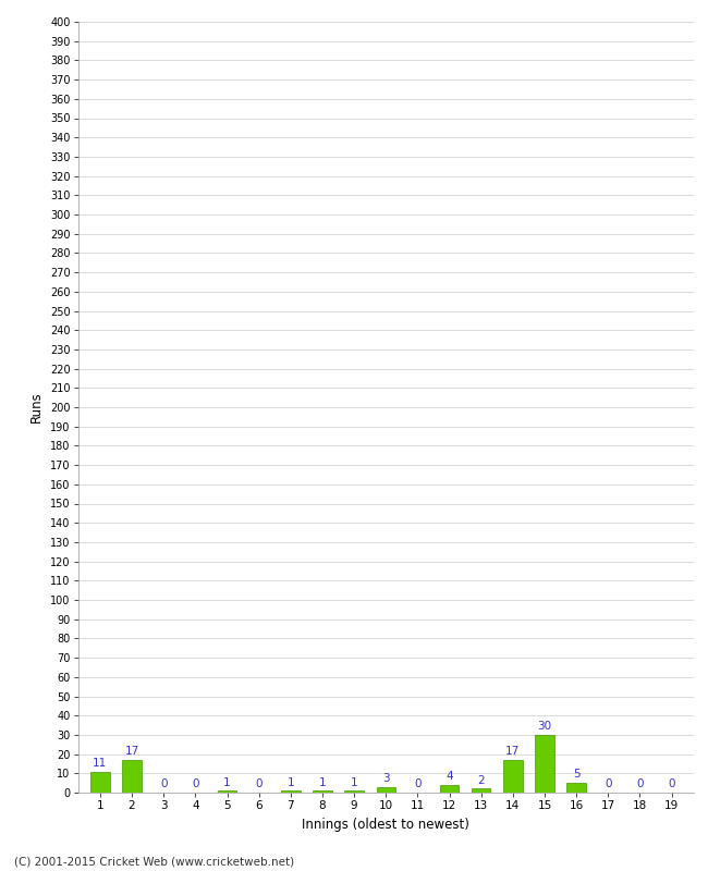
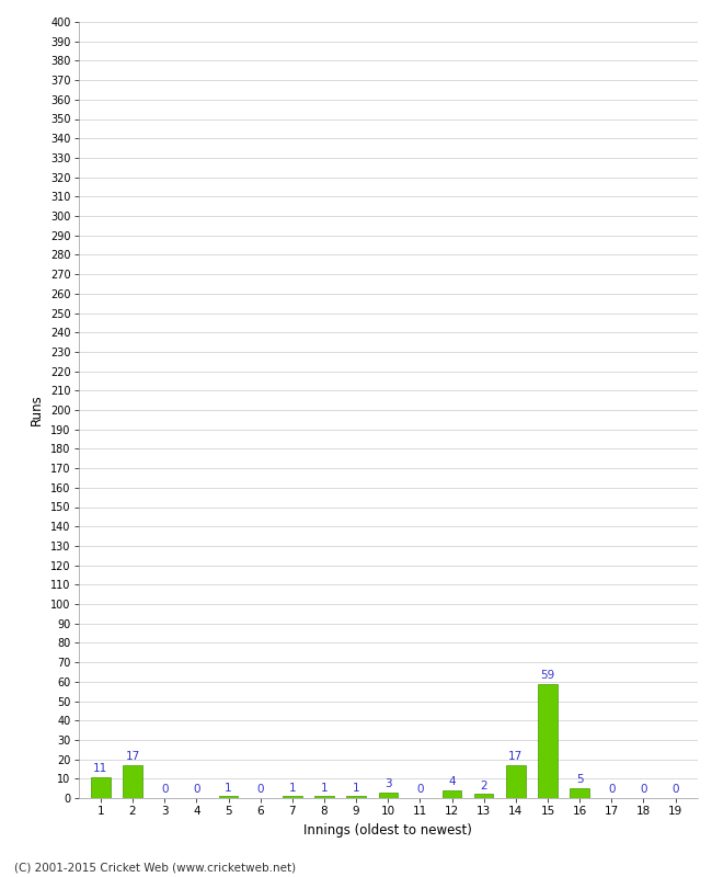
15: 30 -> 59
